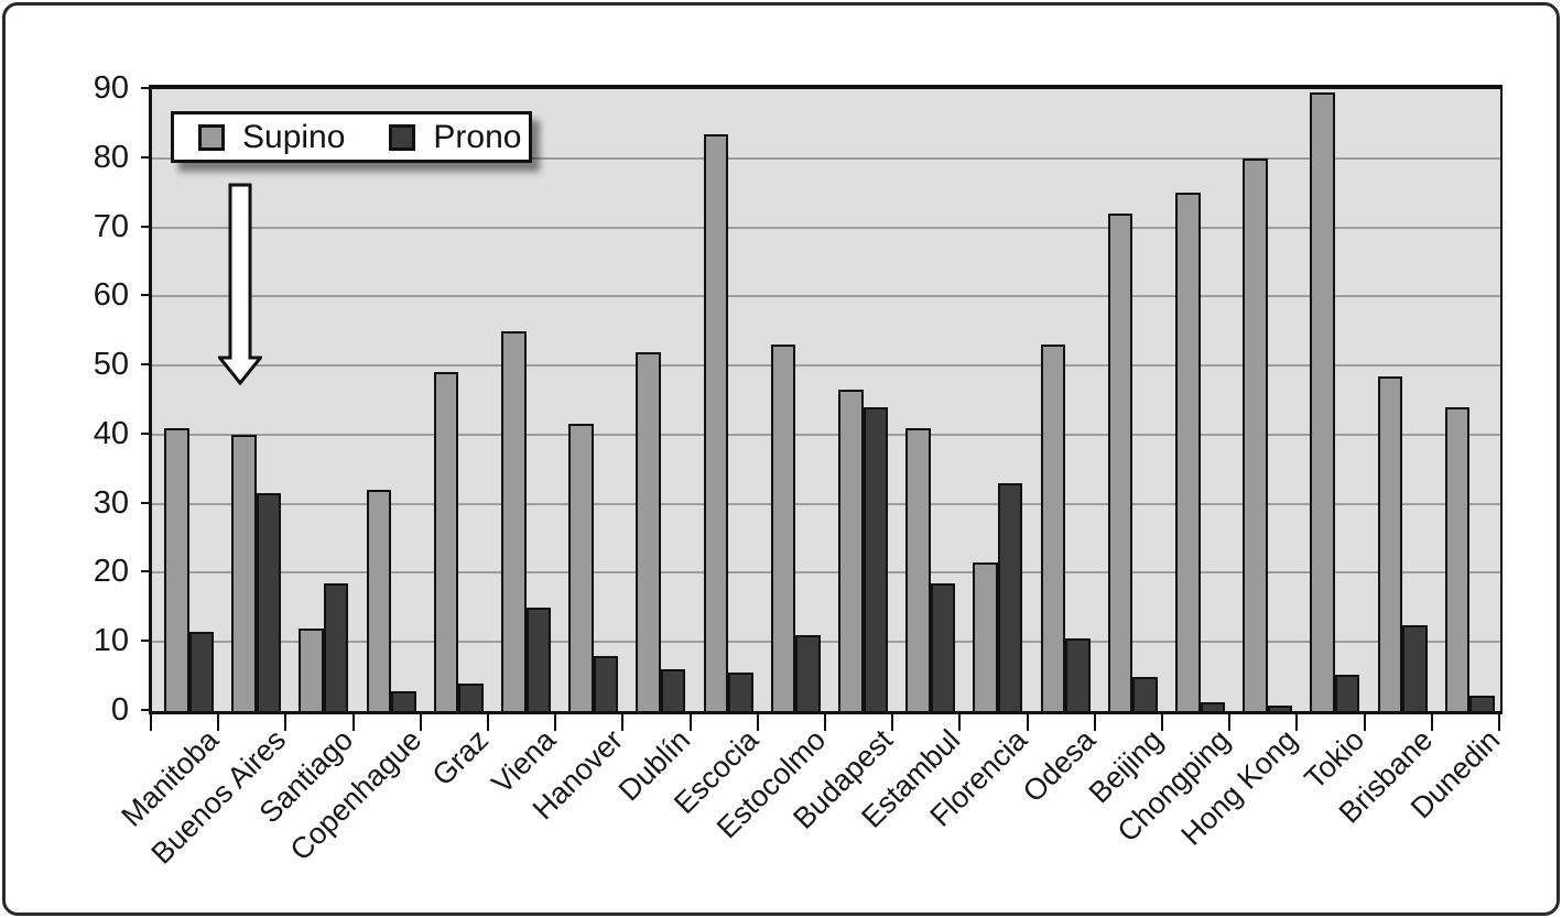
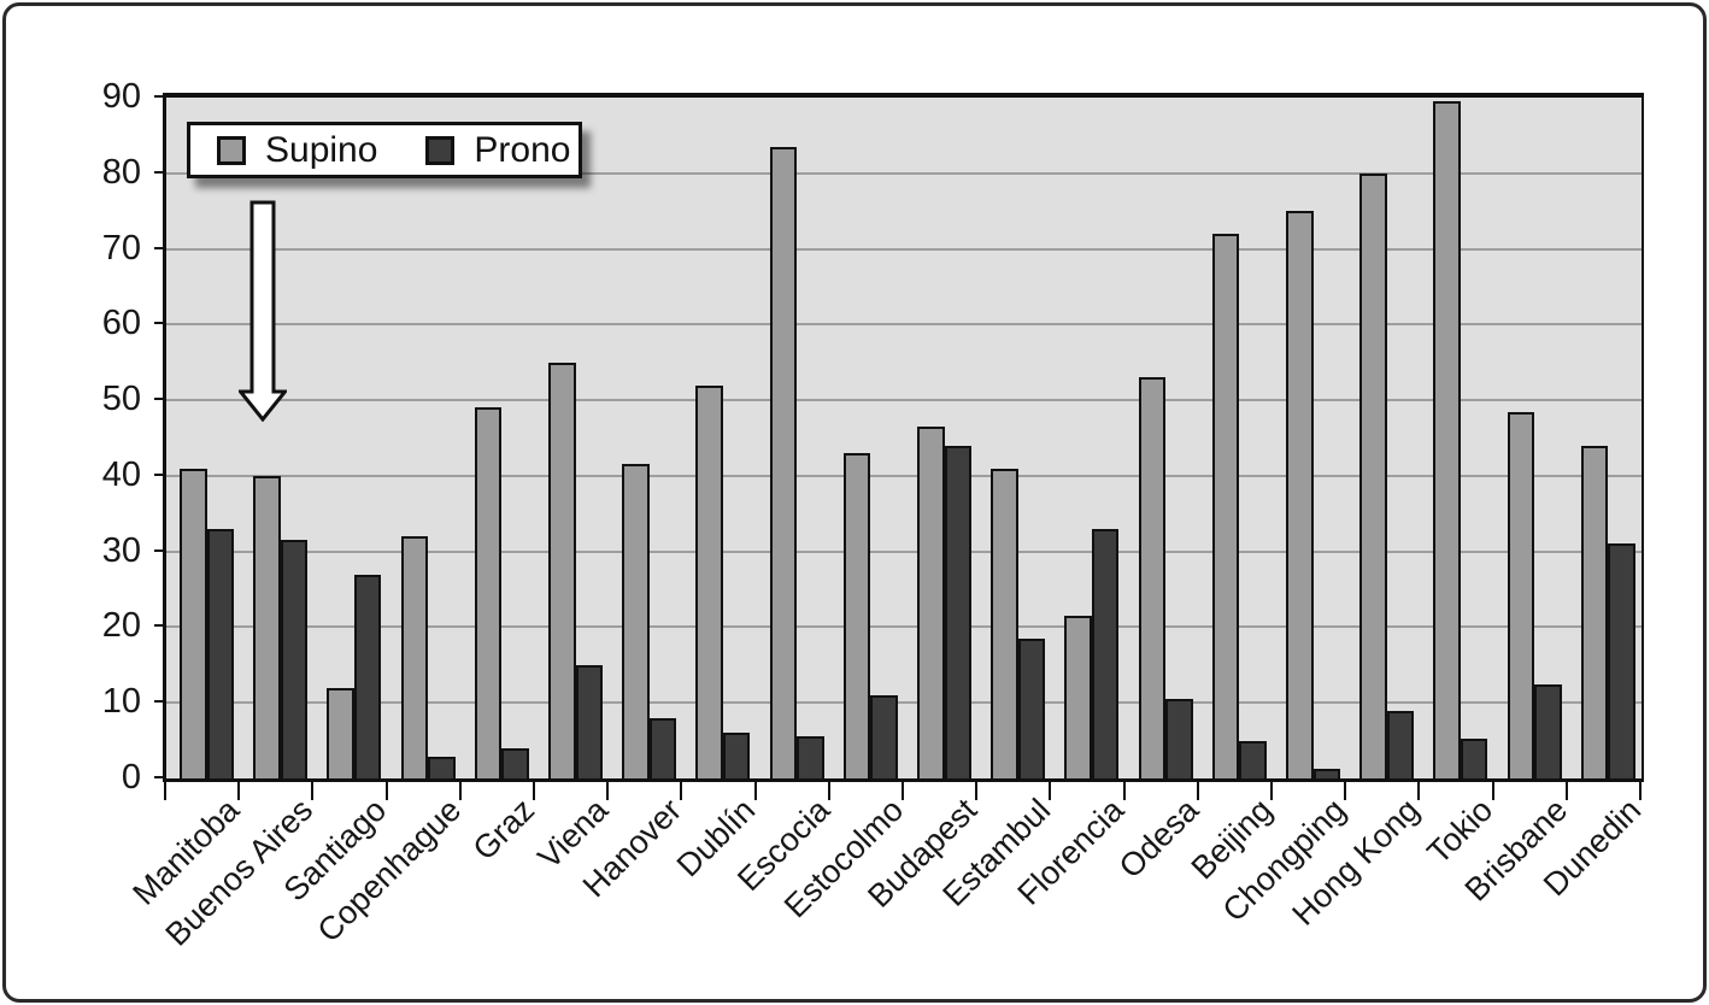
Prono/Manitoba: 12 -> 33
Prono/Santiago: 18 -> 27
Supino/Estocolmo: 53 -> 43
Prono/Hong Kong: 1 -> 9
Prono/Dunedin: 2 -> 31
